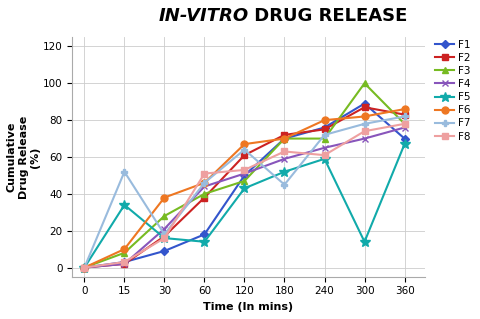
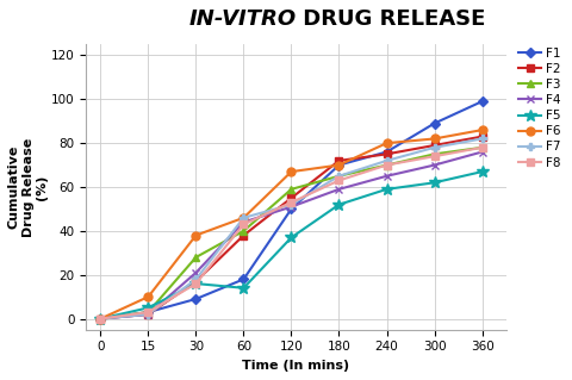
F3/15: 8 -> 3
F5/15: 34 -> 5
F7/15: 52 -> 2
F8/60: 51 -> 43
F2/120: 61 -> 55
F3/120: 47 -> 59
F5/120: 43 -> 37
F7/120: 64 -> 52
F3/180: 70 -> 65
F7/180: 45 -> 65
F8/240: 61 -> 70
F2/300: 87 -> 79
F3/300: 100 -> 75
F5/300: 14 -> 62
F1/360: 70 -> 99
